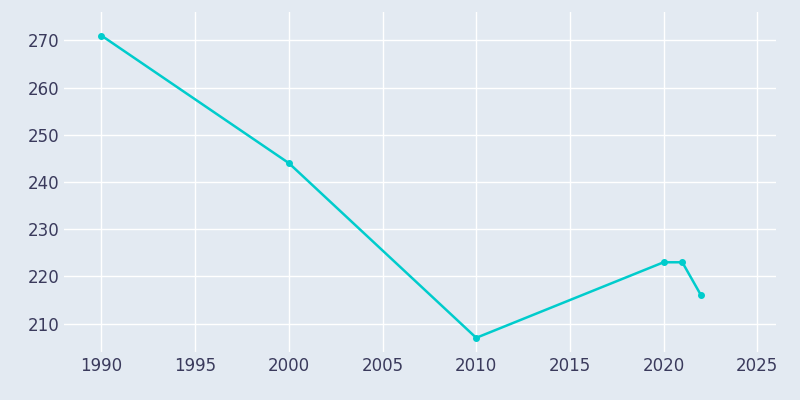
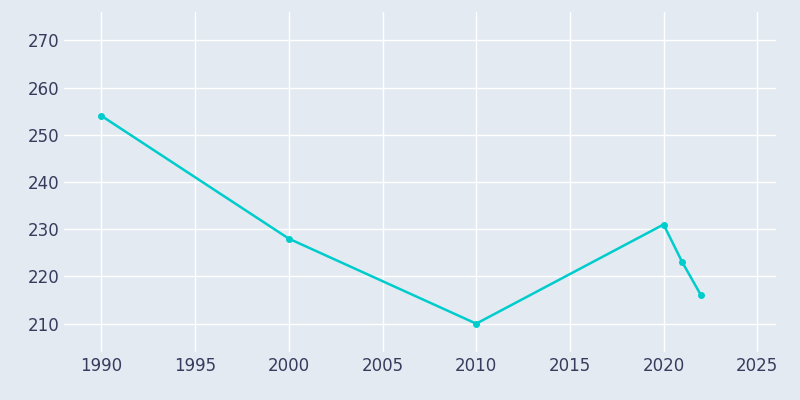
1990: 271 -> 254
2000: 244 -> 228
2010: 207 -> 210
2020: 223 -> 231
